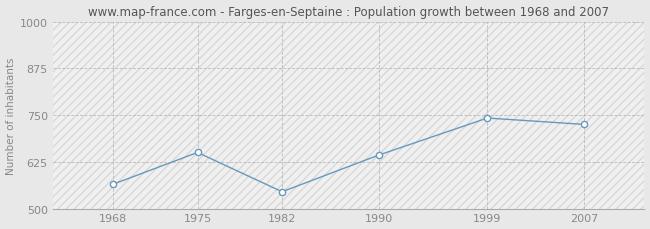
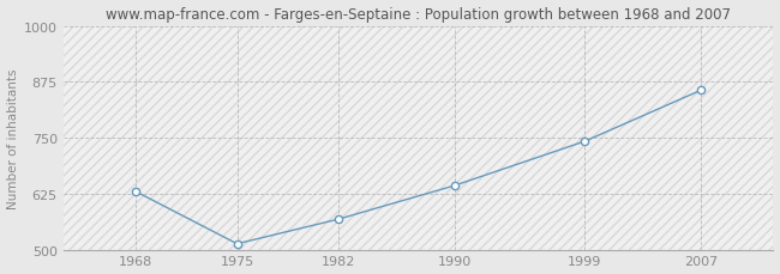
1968: 565 -> 630
1975: 650 -> 513
1982: 545 -> 568
2007: 725 -> 856
